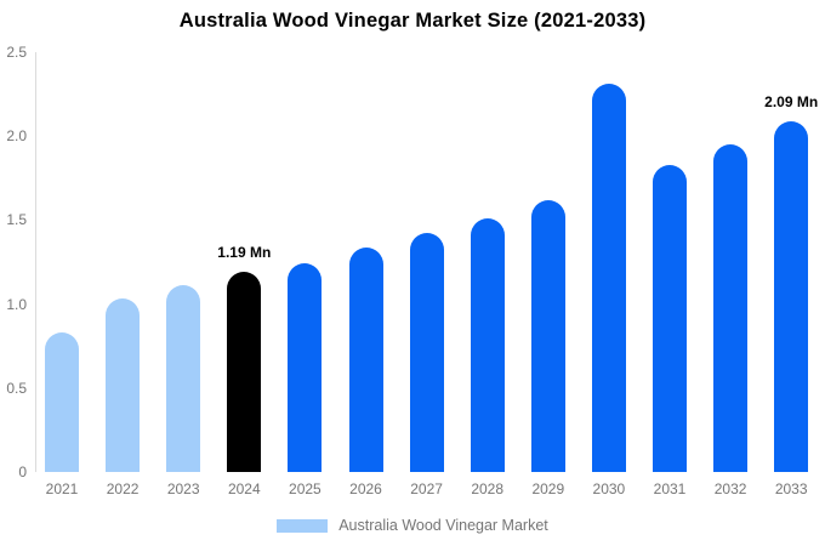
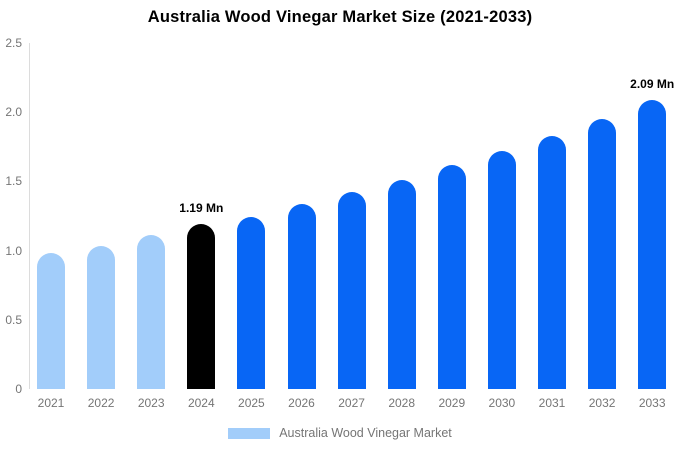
2021: 0.83 -> 0.98
2030: 2.31 -> 1.72
